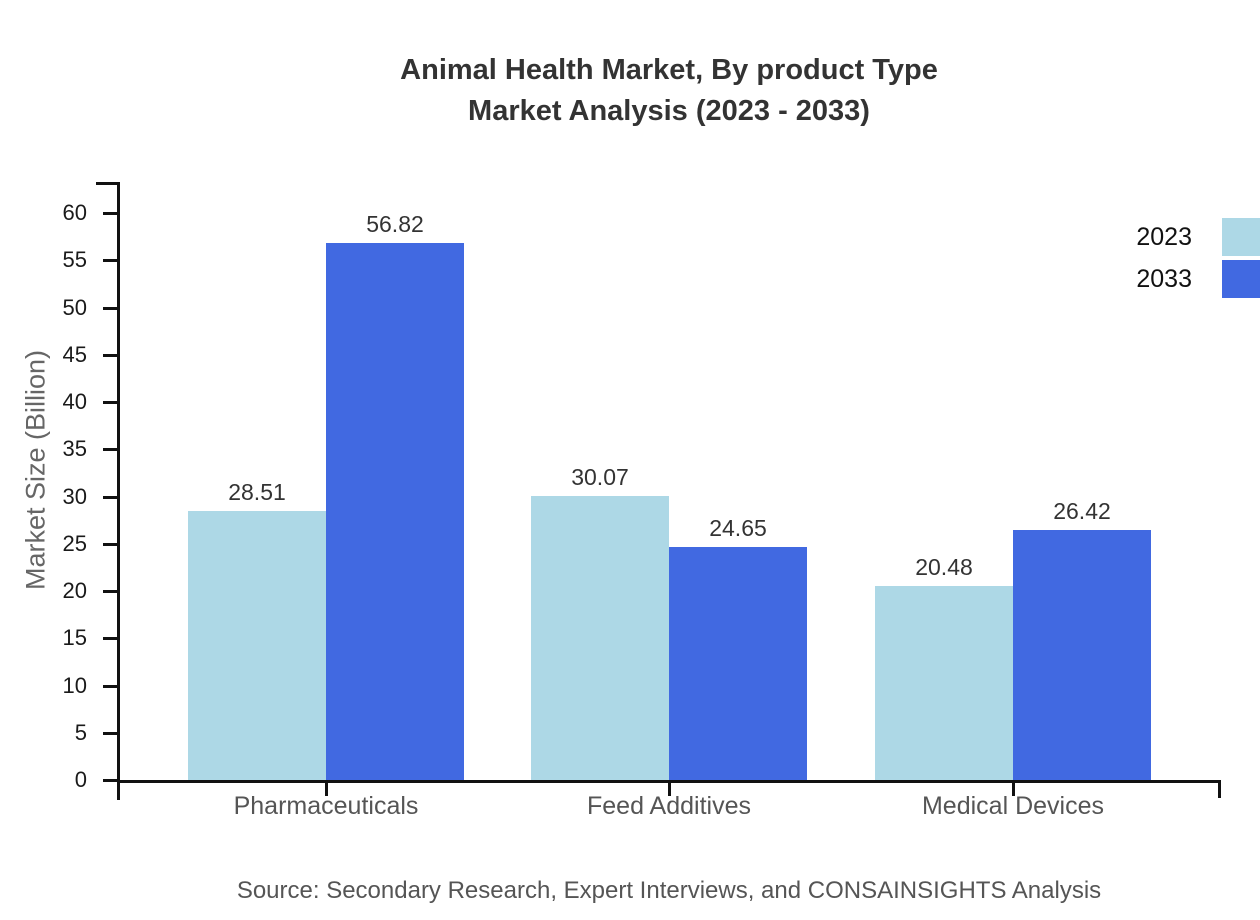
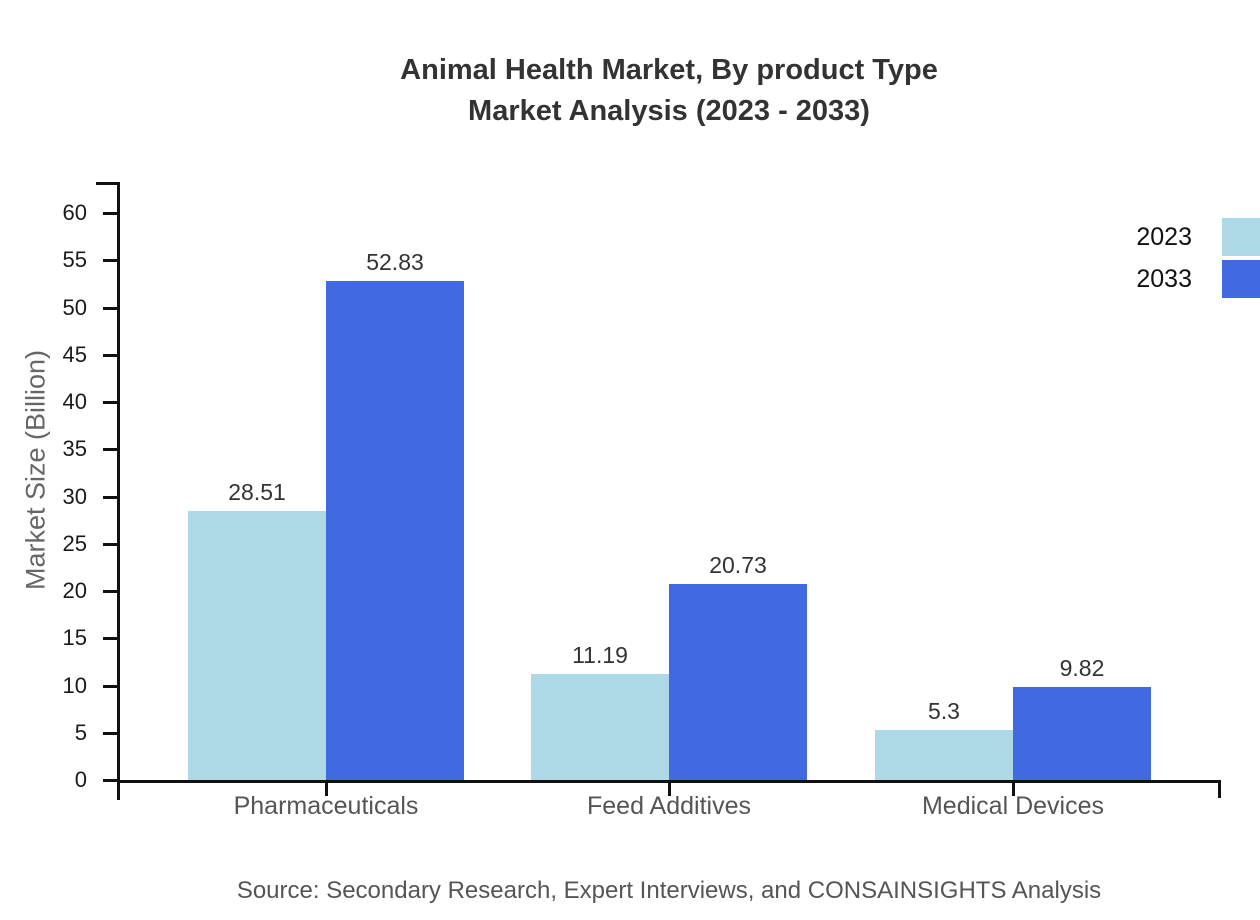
2033/Pharmaceuticals: 56.82 -> 52.83
2023/Feed Additives: 30.07 -> 11.19
2033/Feed Additives: 24.65 -> 20.73
2023/Medical Devices: 20.48 -> 5.3
2033/Medical Devices: 26.42 -> 9.82
